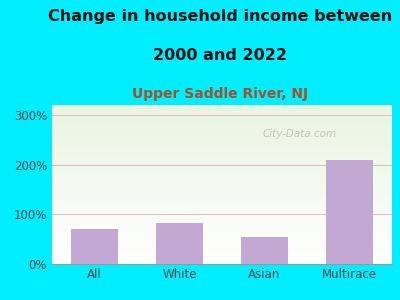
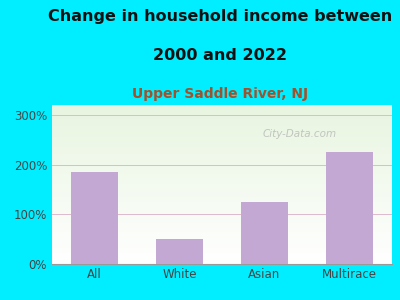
All: 70% -> 185%
White: 83% -> 50%
Asian: 55% -> 125%
Multirace: 210% -> 225%
